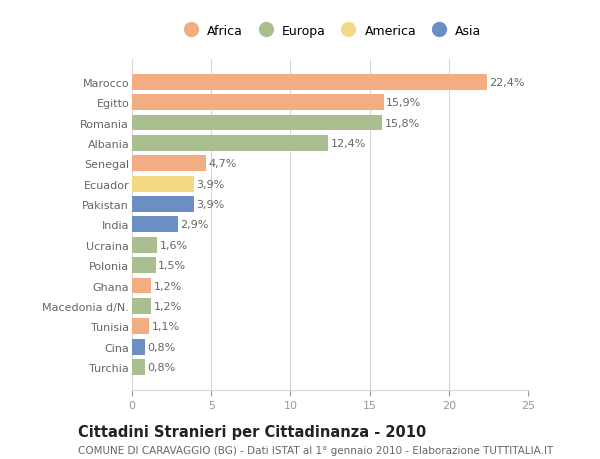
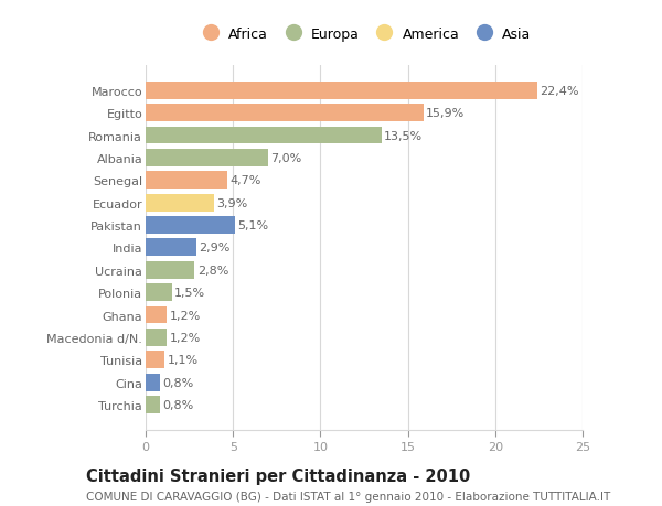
Romania: 15,8% -> 13,5%
Albania: 12,4% -> 7,0%
Pakistan: 3,9% -> 5,1%
Ucraina: 1,6% -> 2,8%
